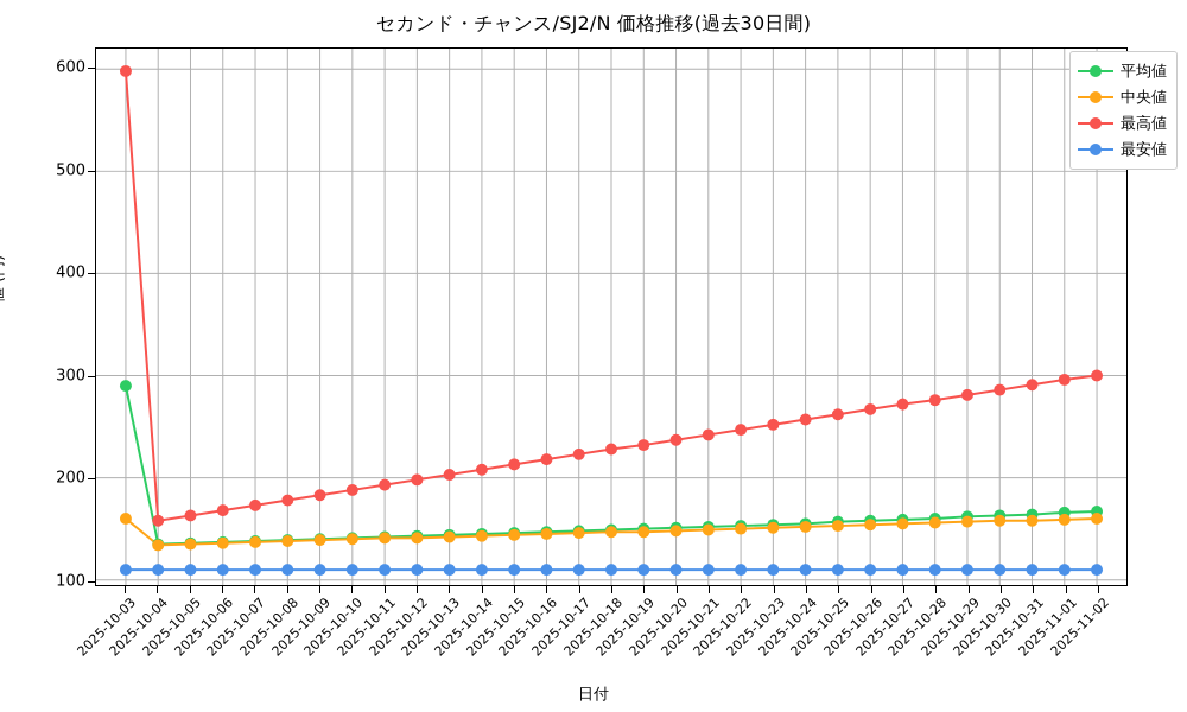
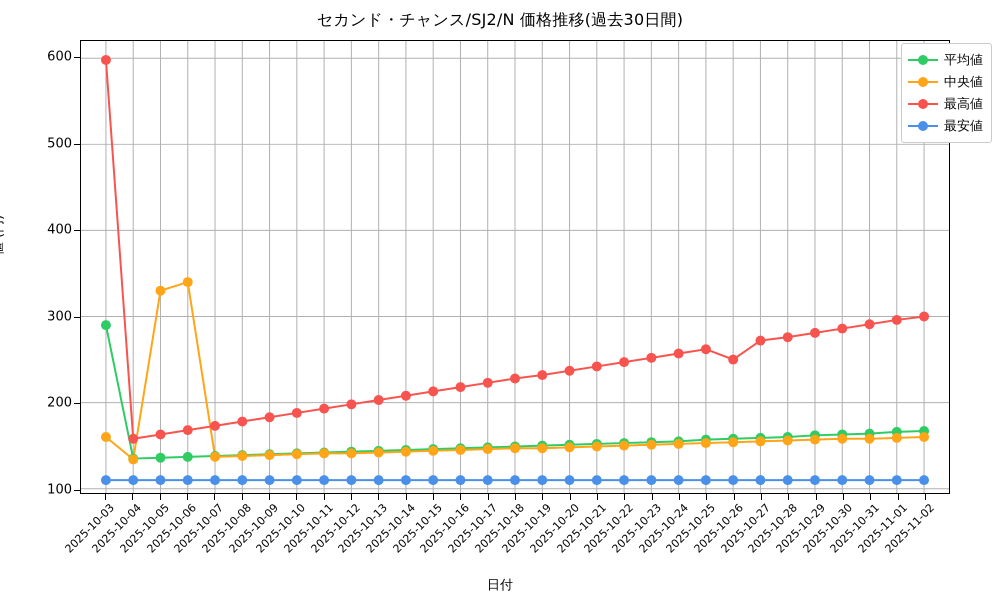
中央値/2025-10-05: 140 -> 330
中央値/2025-10-06: 140 -> 340
最高値/2025-10-26: 270 -> 250
